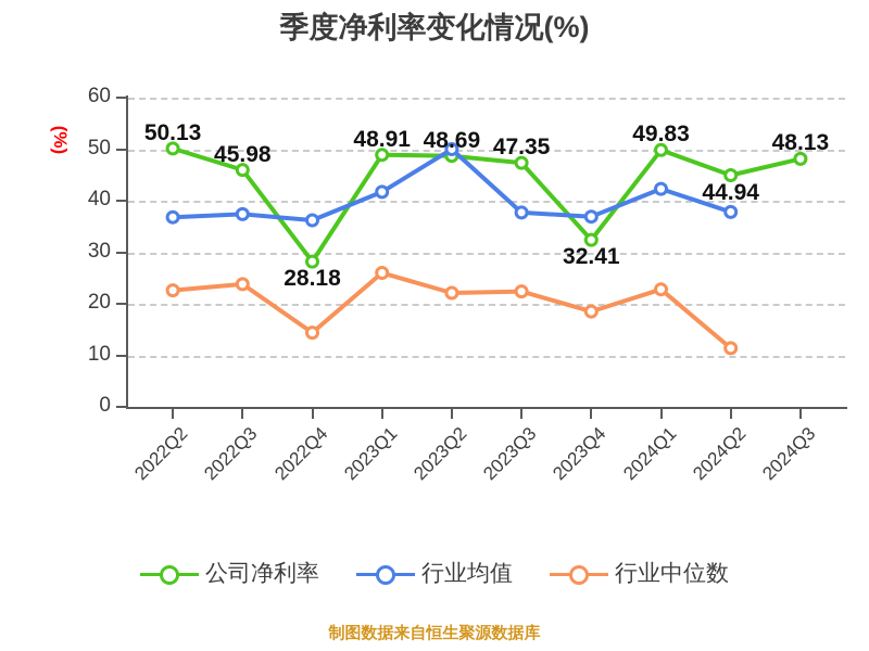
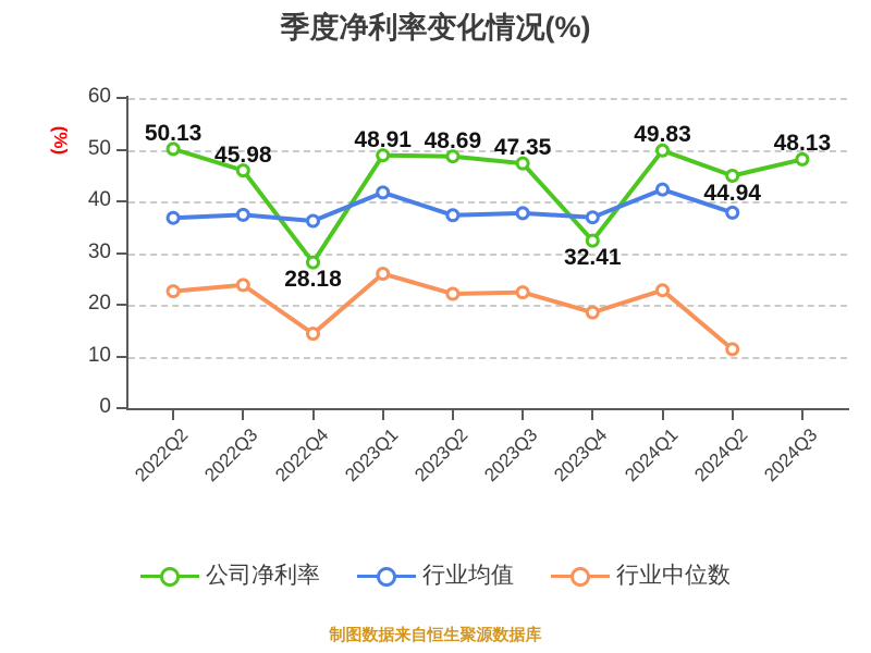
行业均值/2023Q2: 50 -> 37
